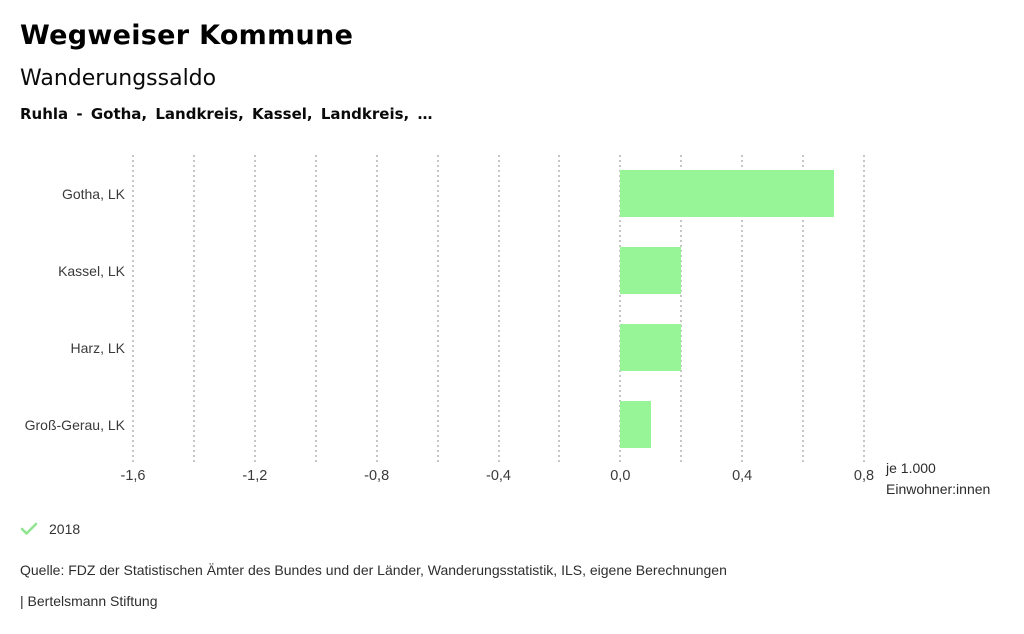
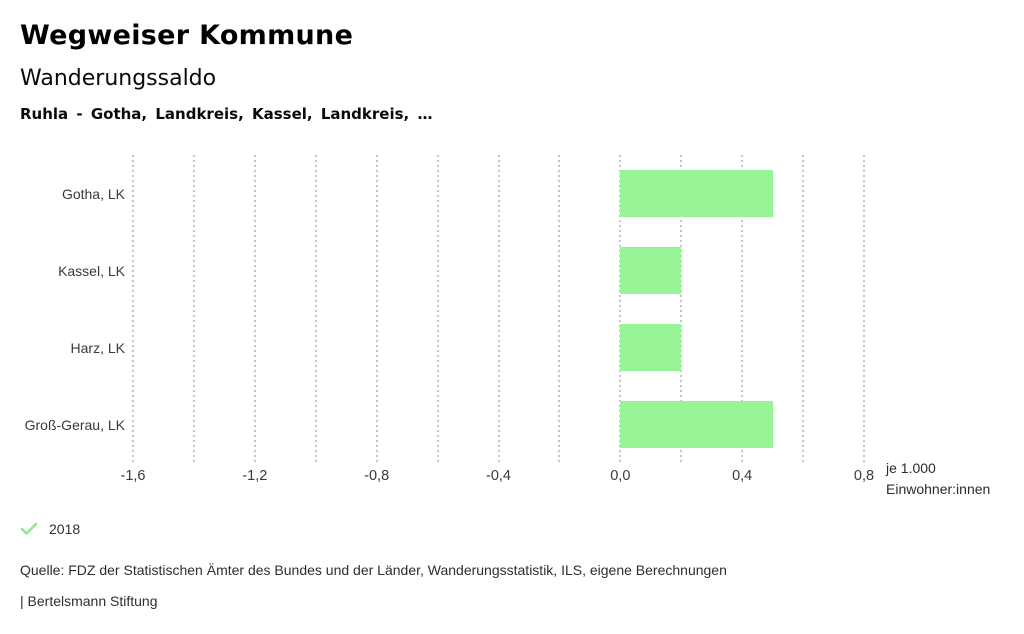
Gotha, LK: 0,7 -> 0,5
Groß-Gerau, LK: 0,1 -> 0,5
